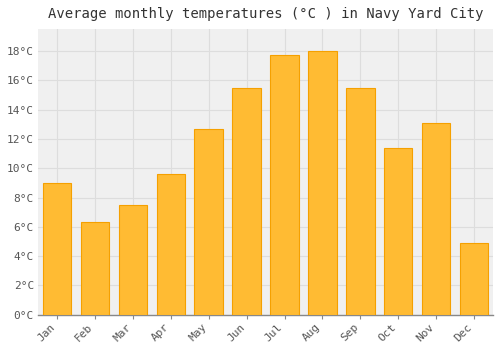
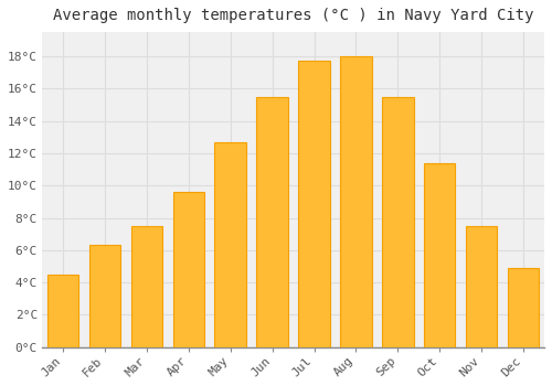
Jan: 9.0°C -> 4.5°C
Nov: 13.1°C -> 7.5°C
